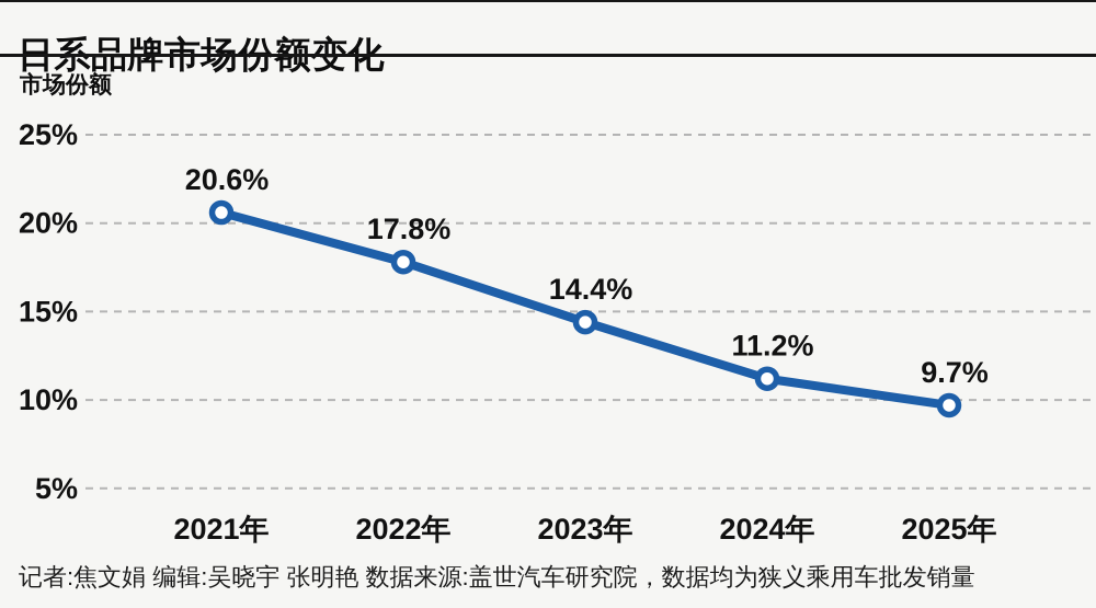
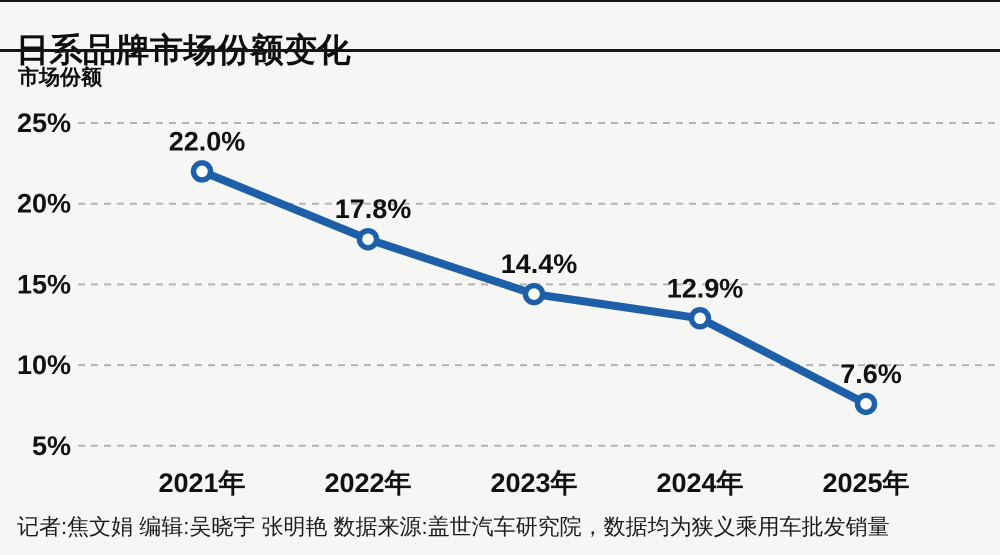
2021年: 20.6% -> 22.0%
2024年: 11.2% -> 12.9%
2025年: 9.7% -> 7.6%
